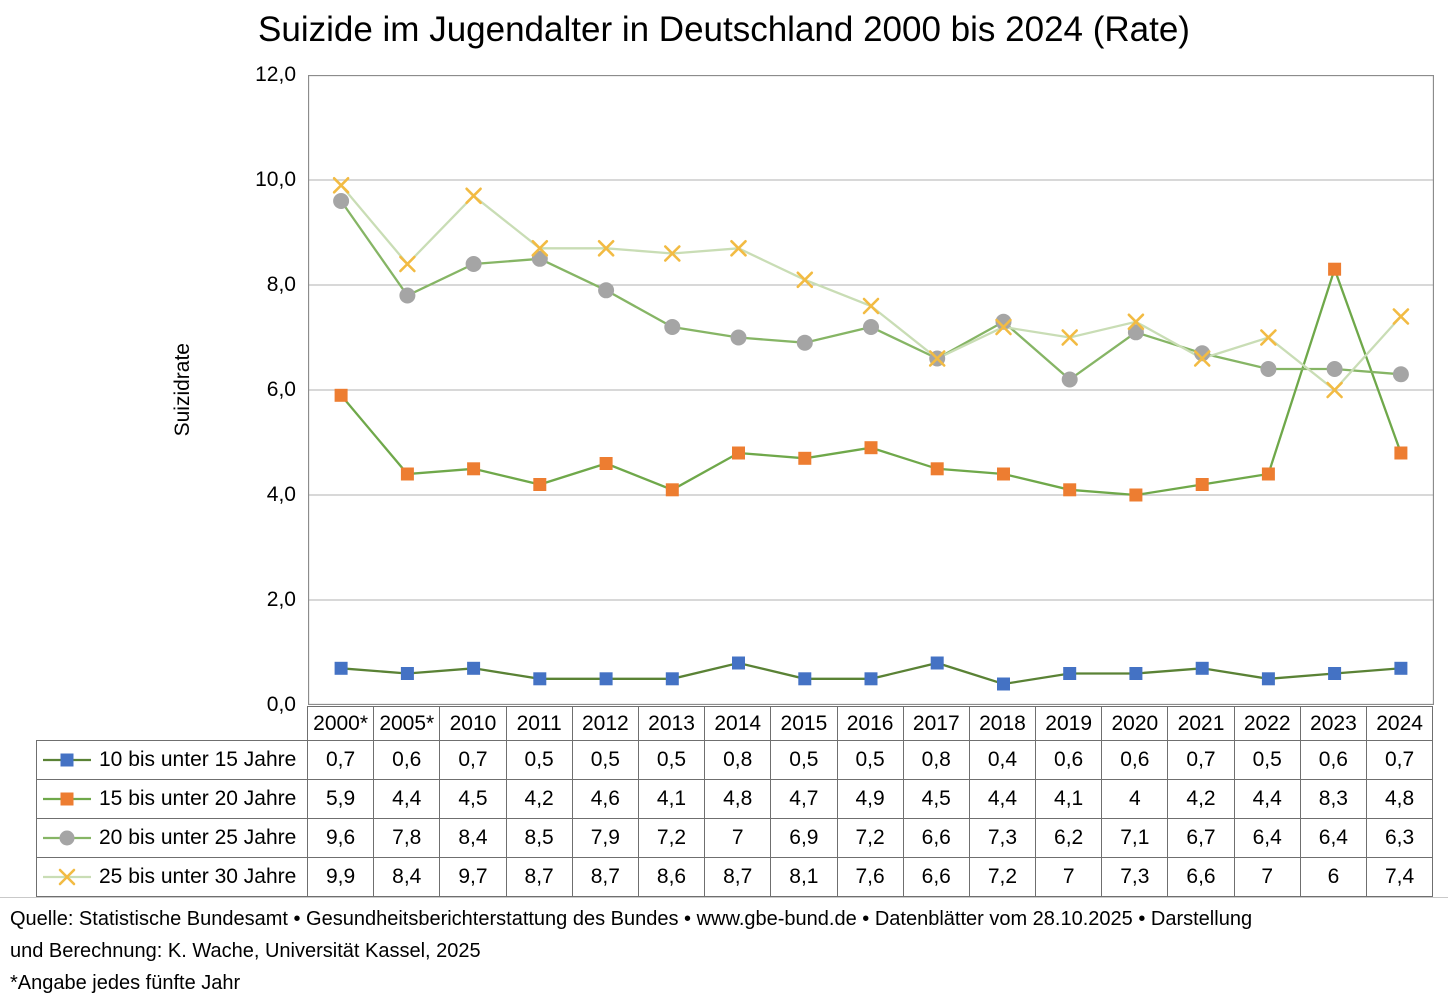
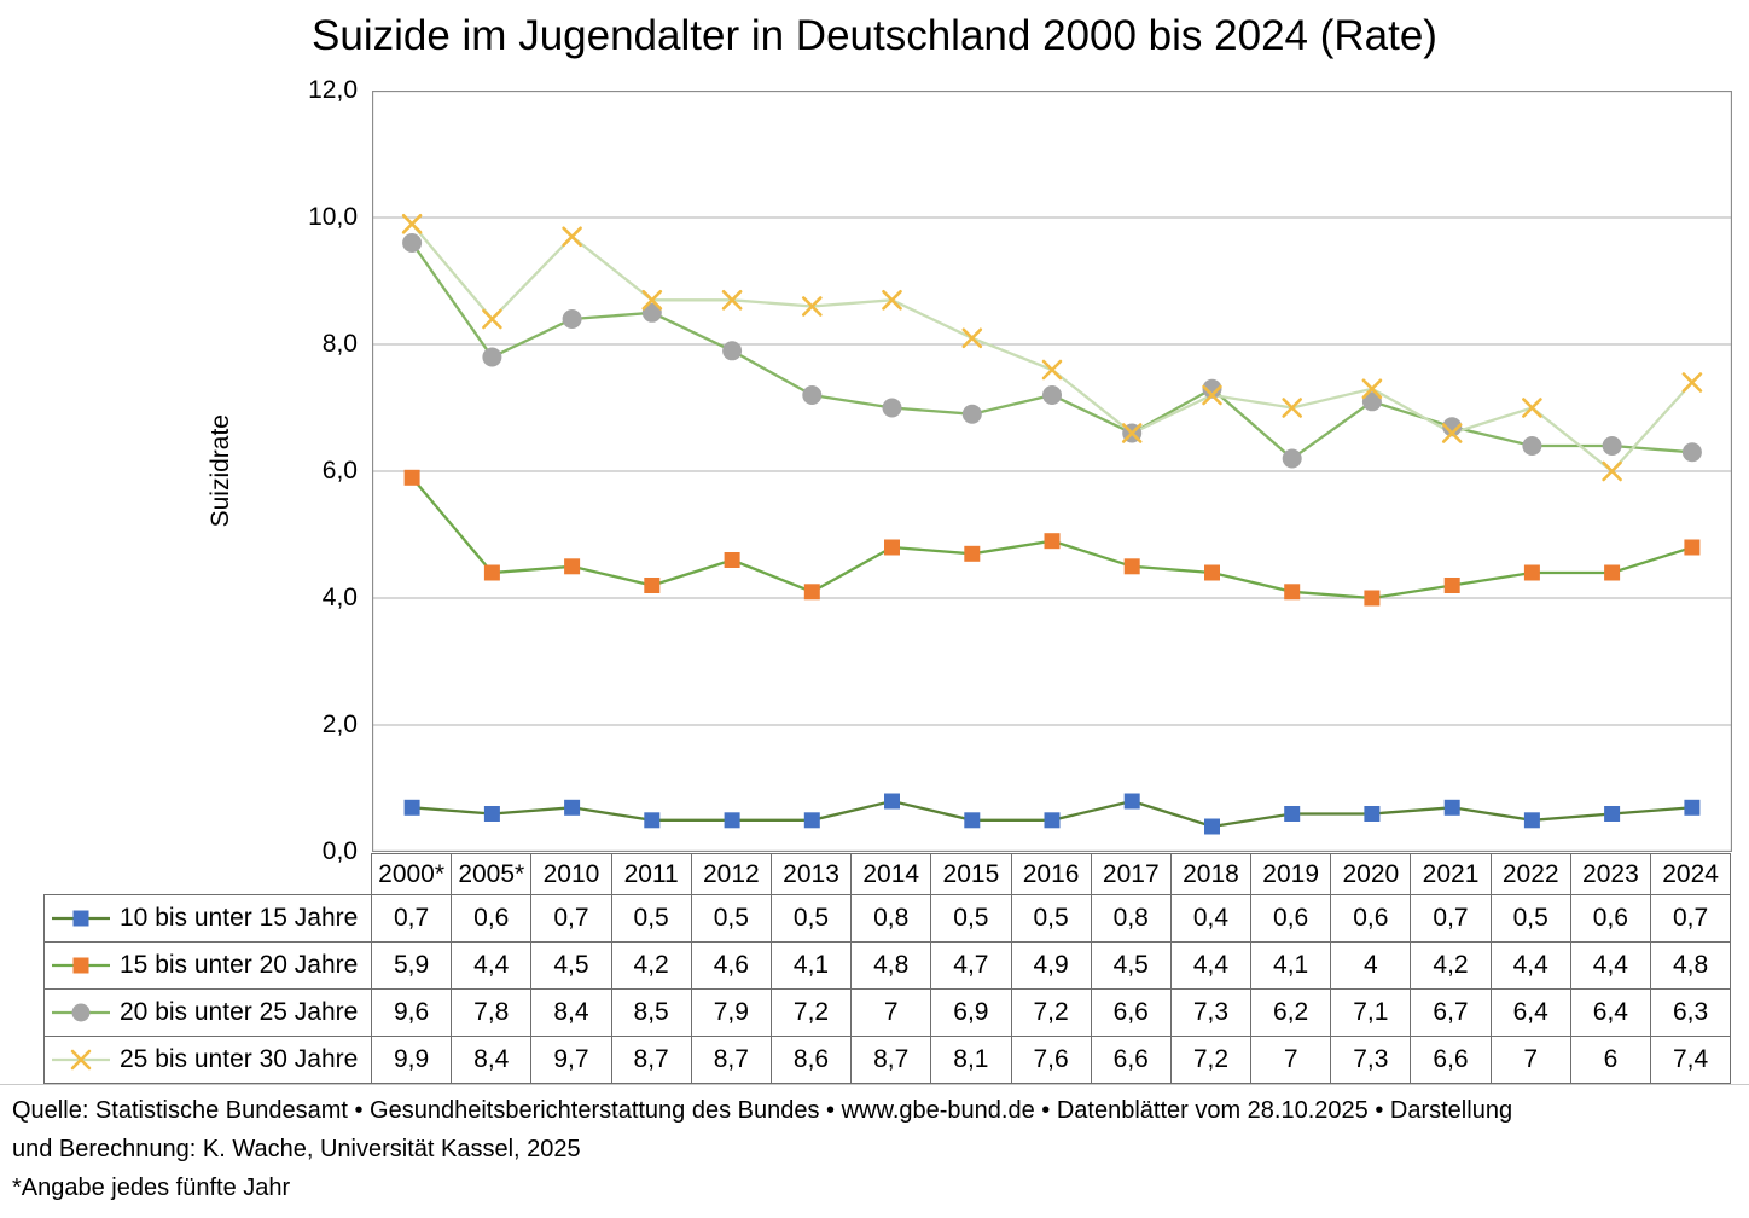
15 bis unter 20 Jahre/2023: 8,3 -> 4,4
